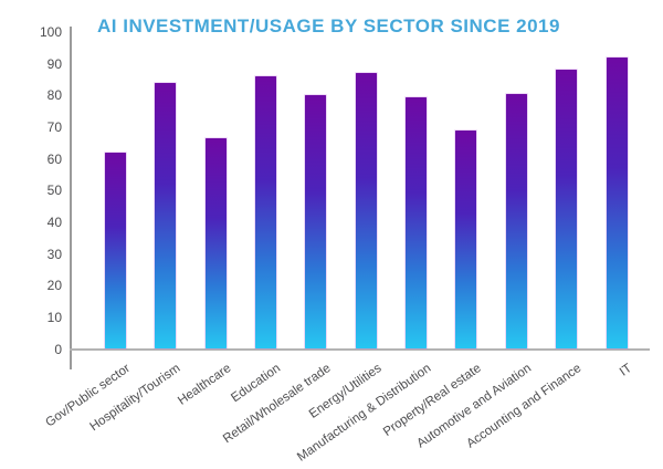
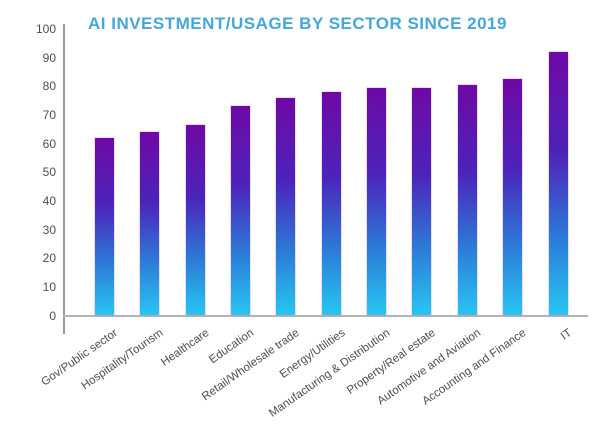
Hospitality/Tourism: 84 -> 64
Education: 86 -> 73
Retail/Wholesale trade: 80 -> 76
Energy/Utilities: 87 -> 78
Property/Real estate: 69 -> 80
Accounting and Finance: 88 -> 82
